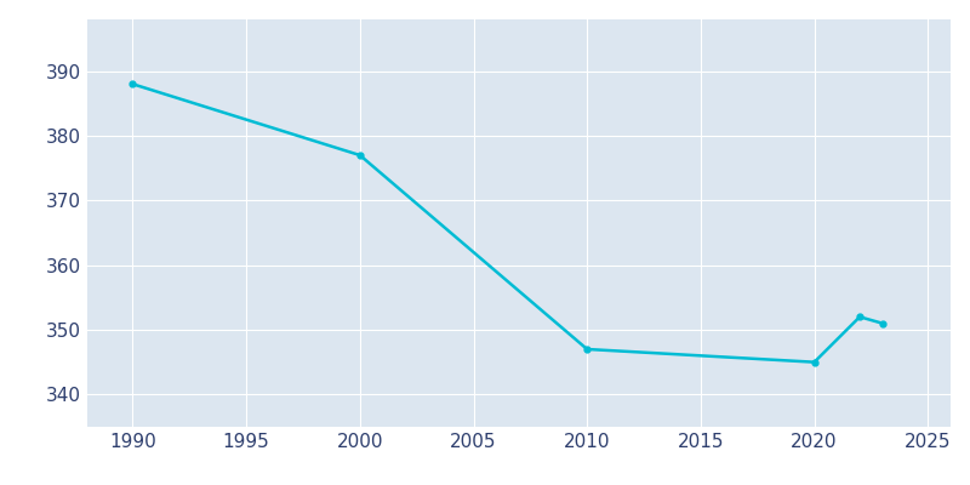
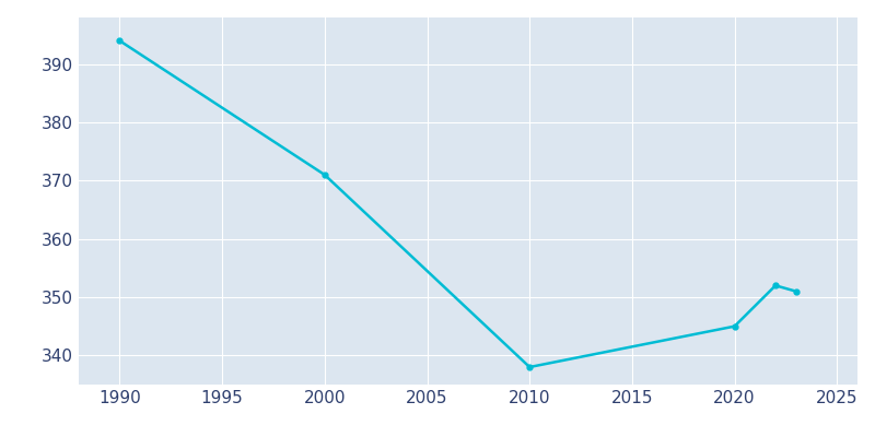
1990: 388 -> 394
2000: 377 -> 371
2010: 347 -> 338
